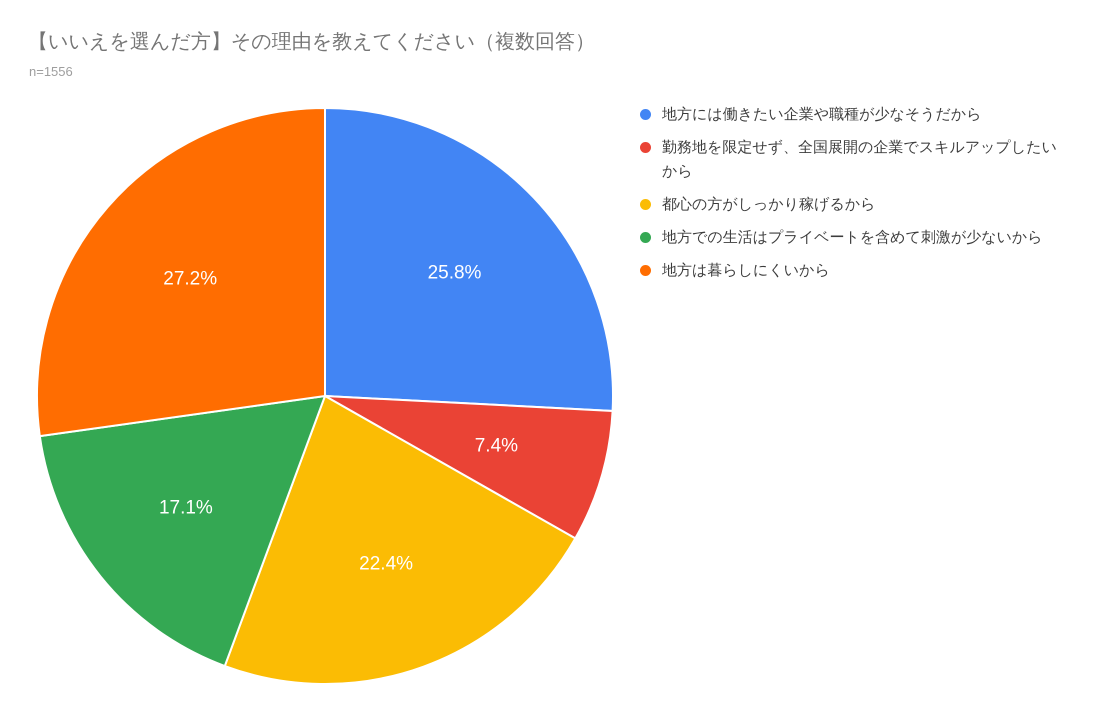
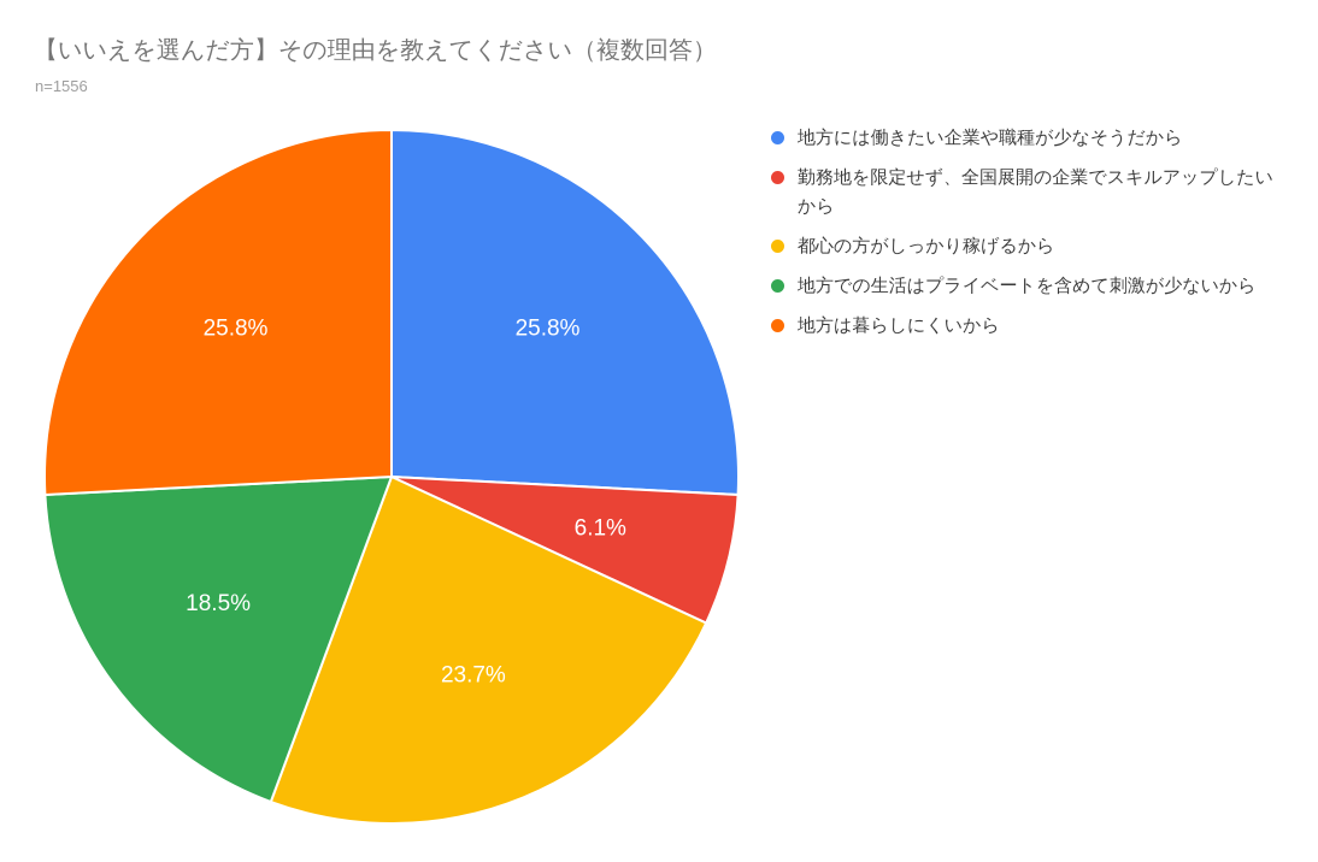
勤務地を限定せず、全国展開の企業でスキルアップしたいから: 7.4% -> 6.1%
都心の方がしっかり稼げるから: 22.4% -> 23.7%
地方での生活はプライベートを含めて刺激が少ないから: 17.1% -> 18.5%
地方は暮らしにくいから: 27.2% -> 25.8%
